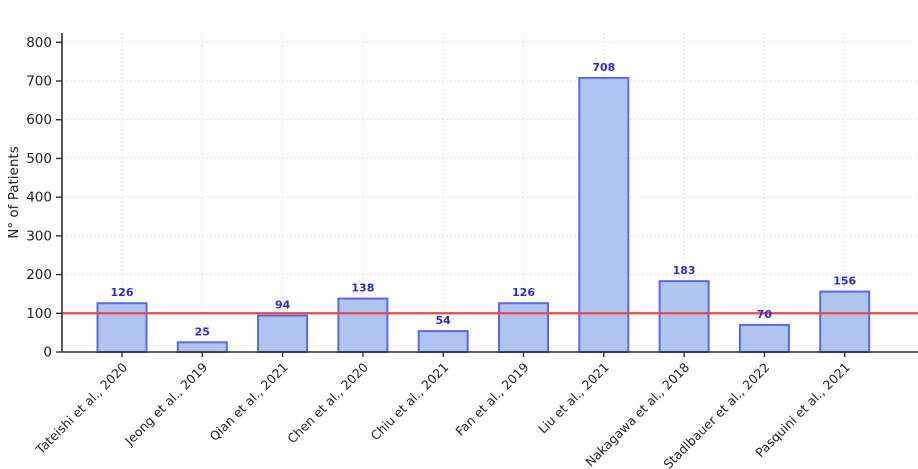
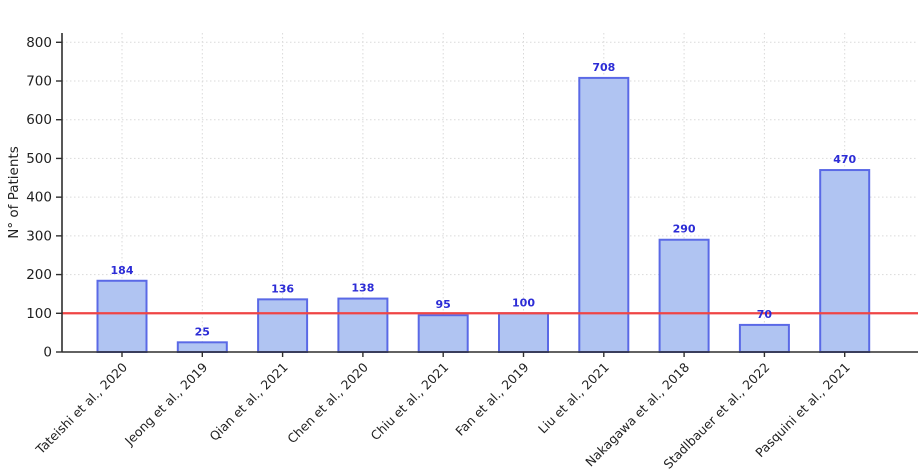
Tateishi et al., 2020: 126 -> 184
Qian et al., 2021: 94 -> 136
Chiu et al., 2021: 54 -> 95
Fan et al., 2019: 126 -> 100
Nakagawa et al., 2018: 183 -> 290
Pasquini et al., 2021: 156 -> 470
